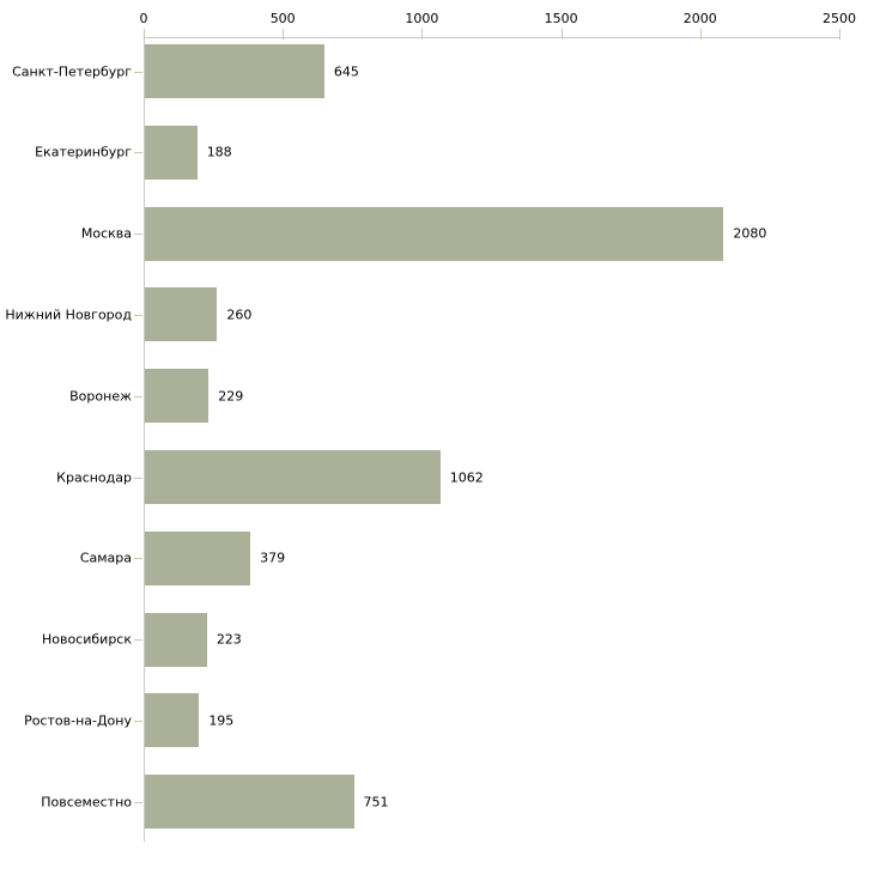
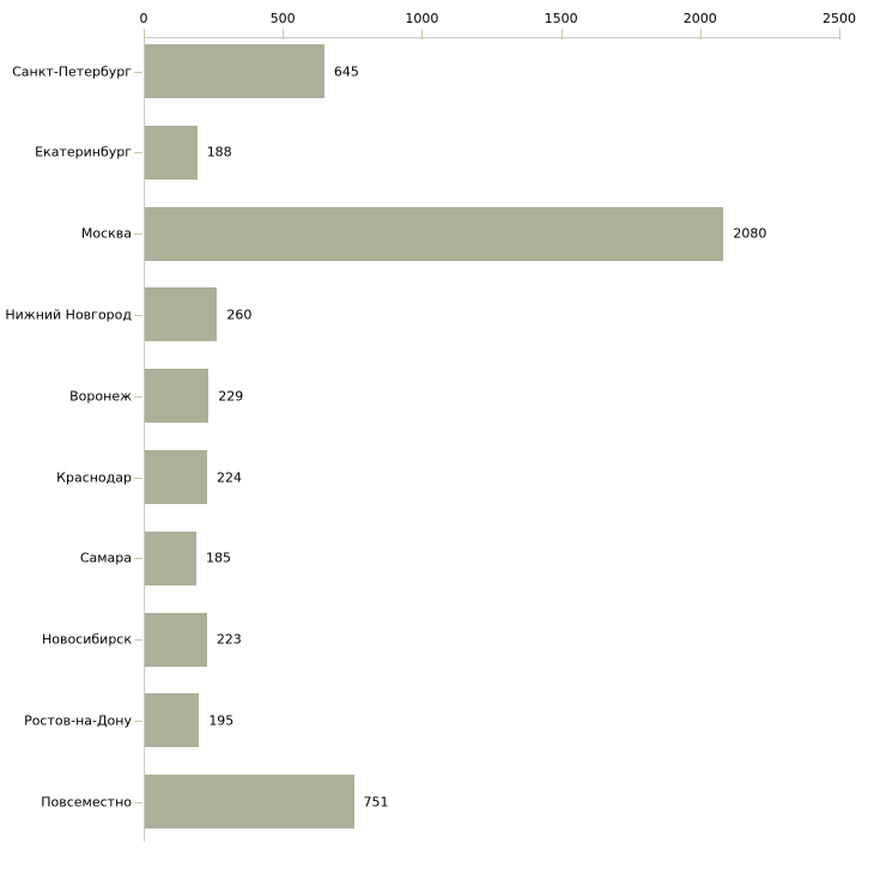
Краснодар: 1062 -> 224
Самара: 379 -> 185
